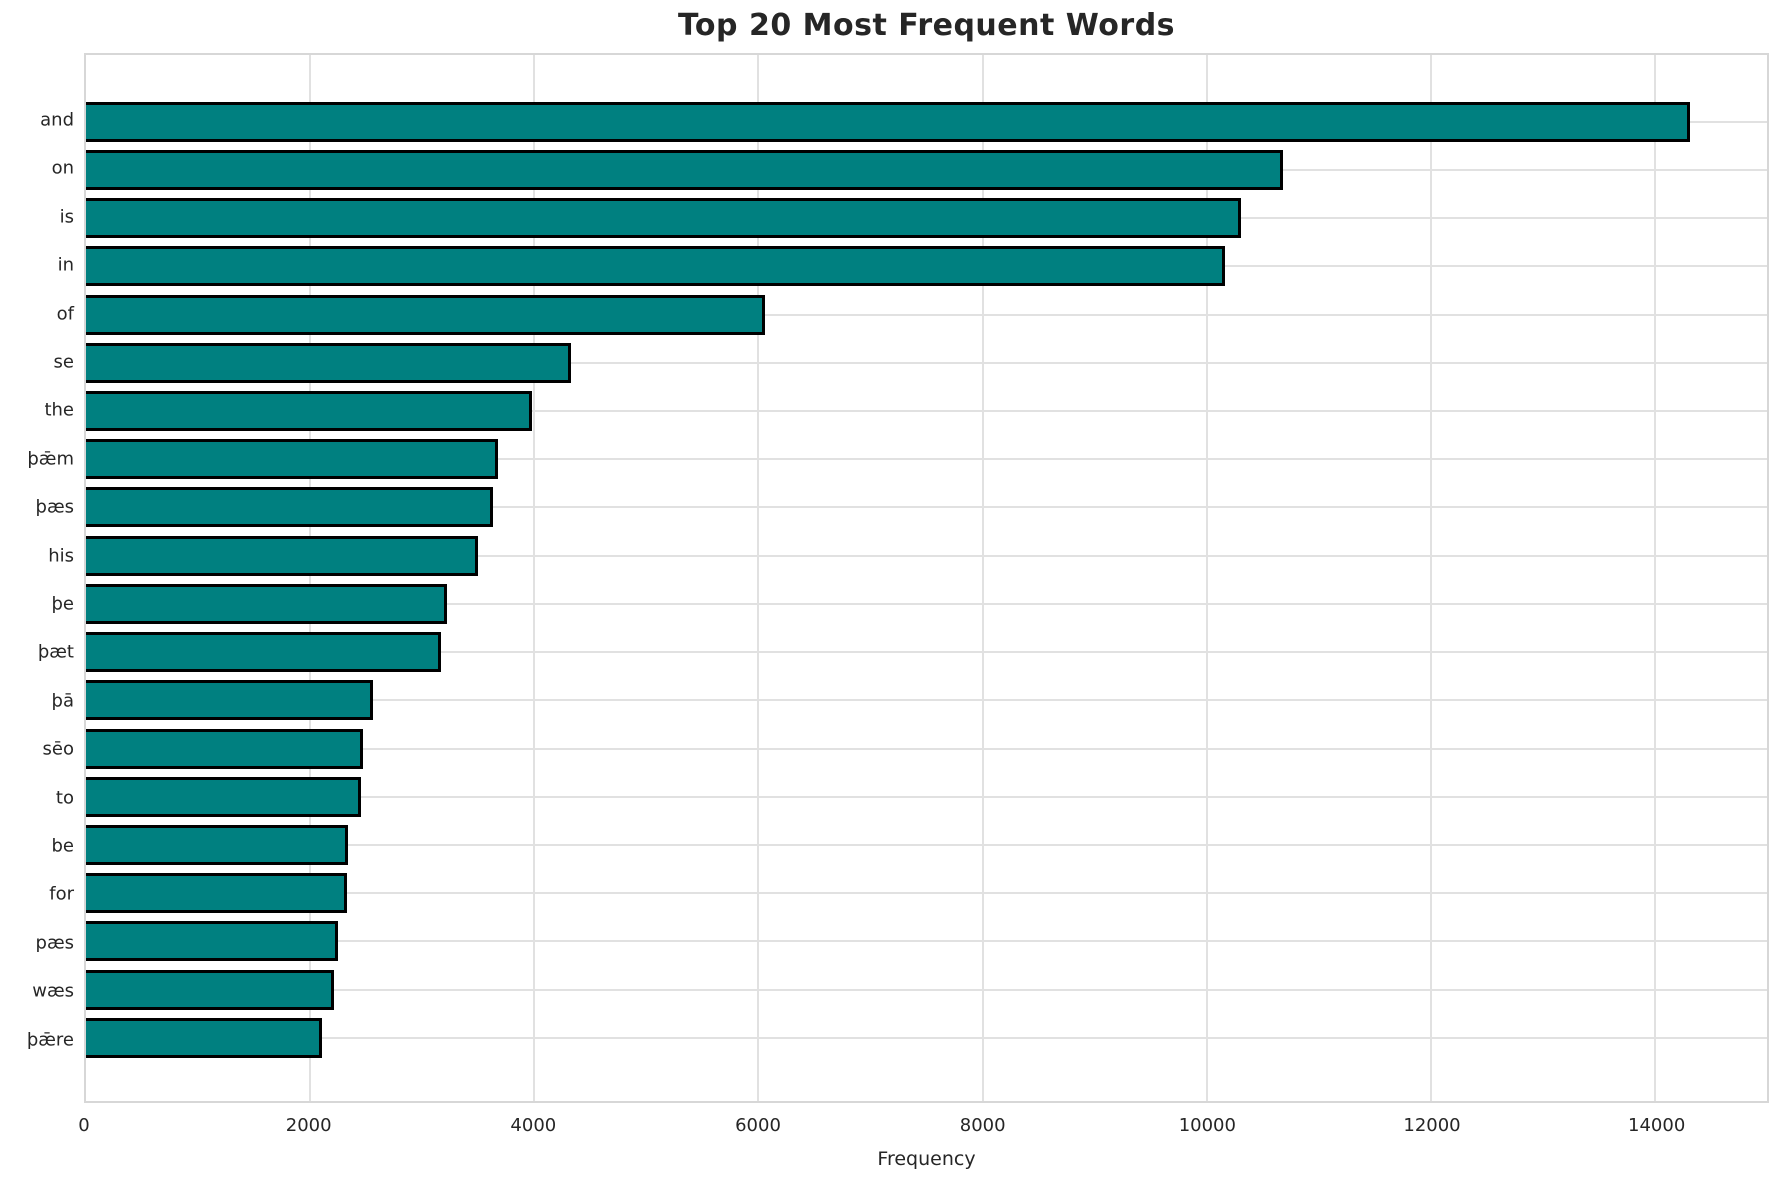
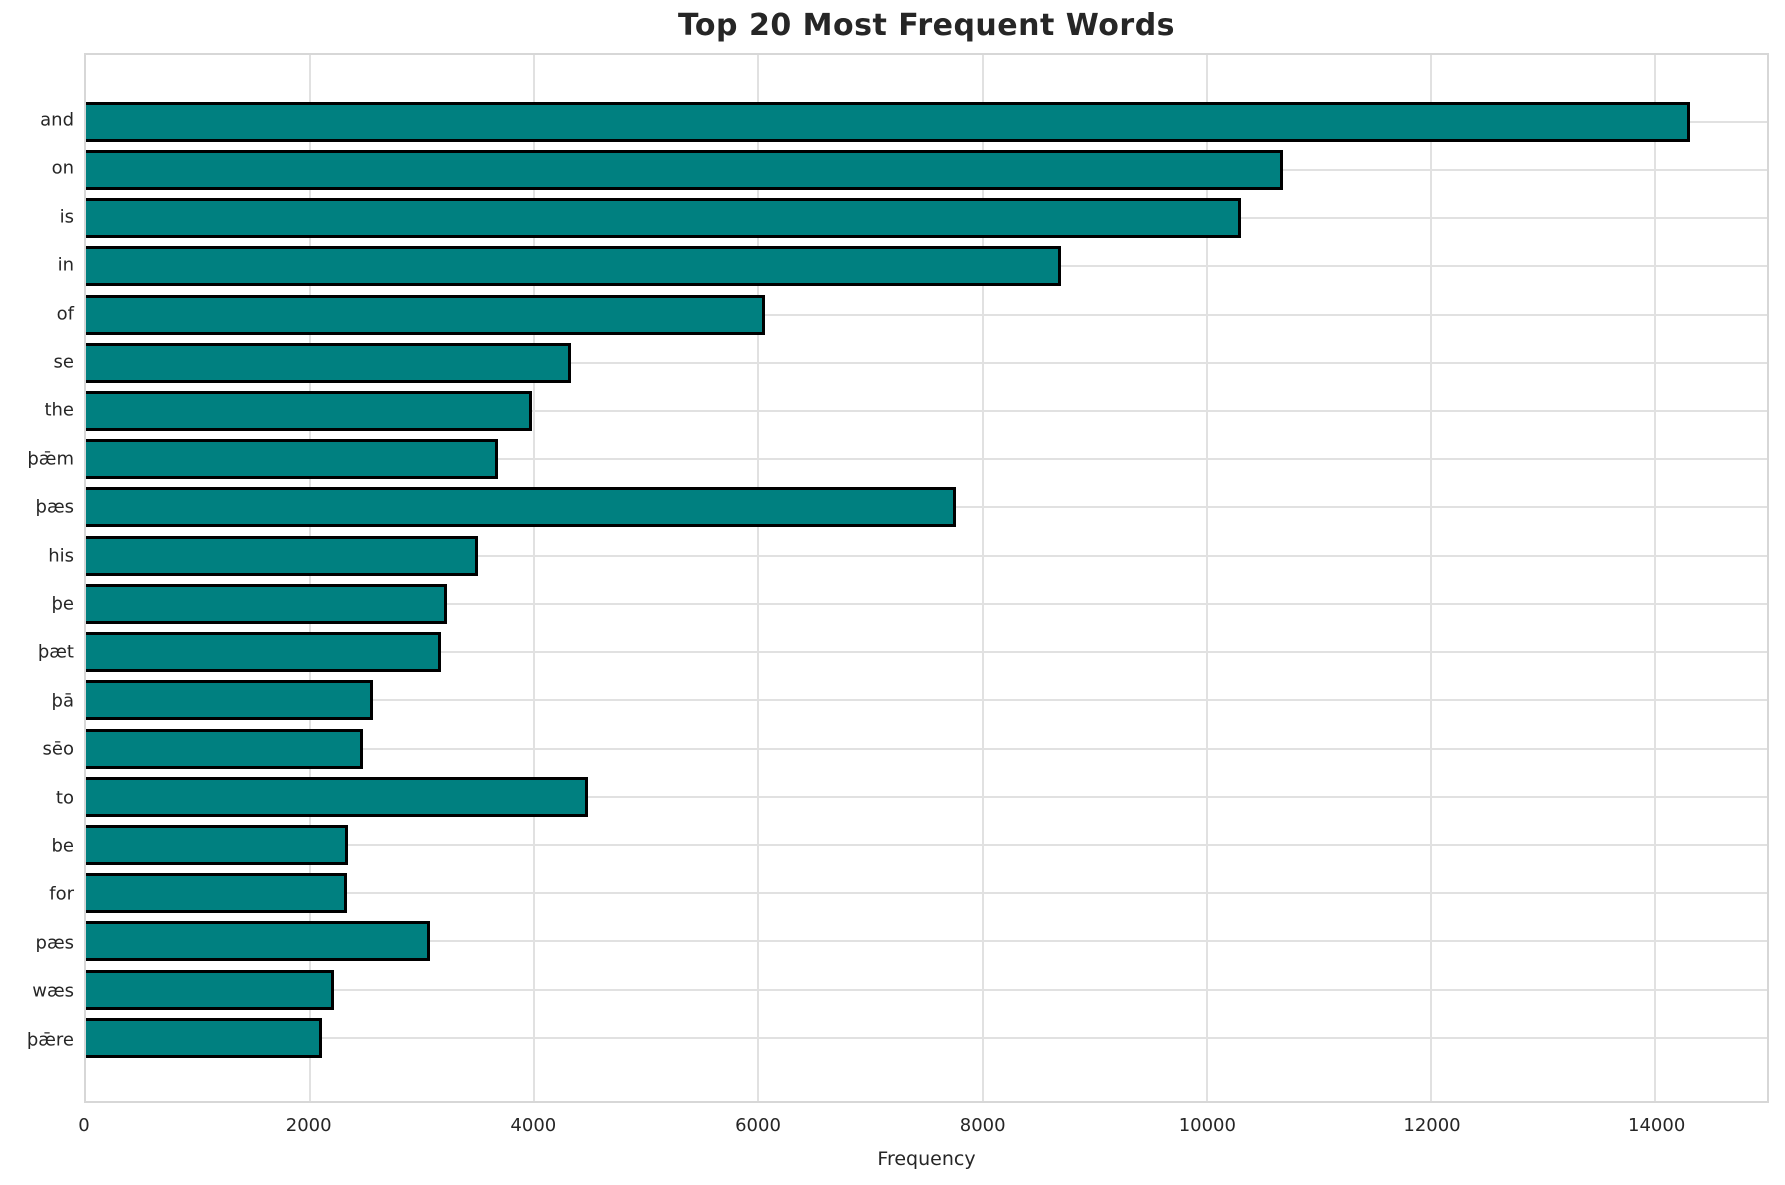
in: 10160 -> 8700
þæs: 3630 -> 7760
to: 2450 -> 4480
pæs: 2250 -> 3070
